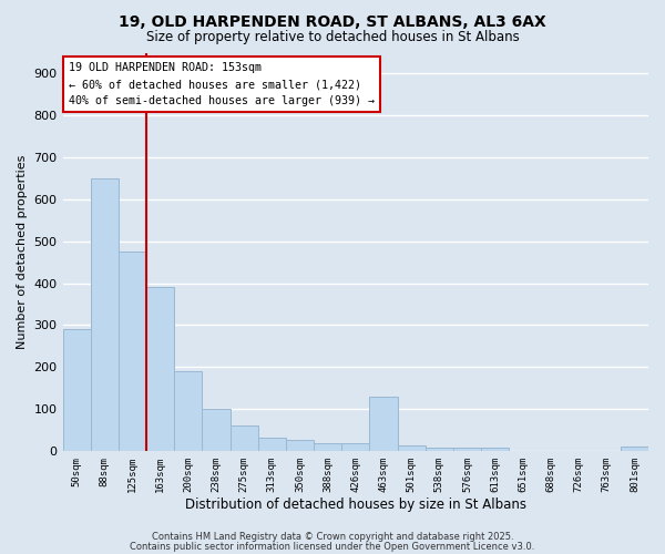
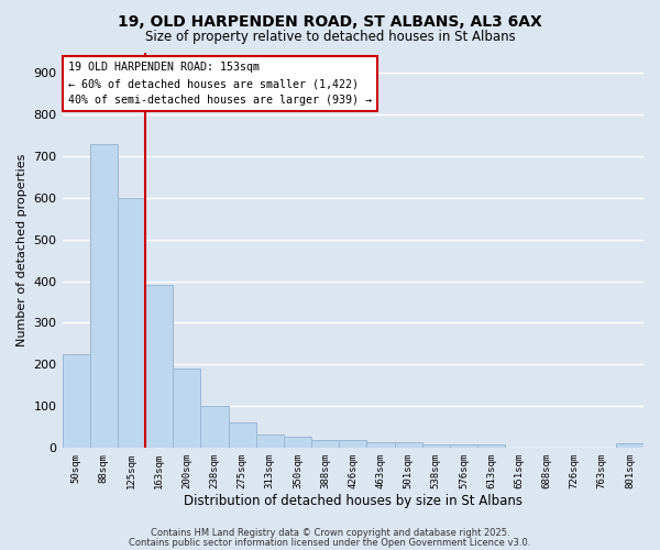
50sqm: 290 -> 225
88sqm: 650 -> 730
125sqm: 475 -> 600
463sqm: 130 -> 12
